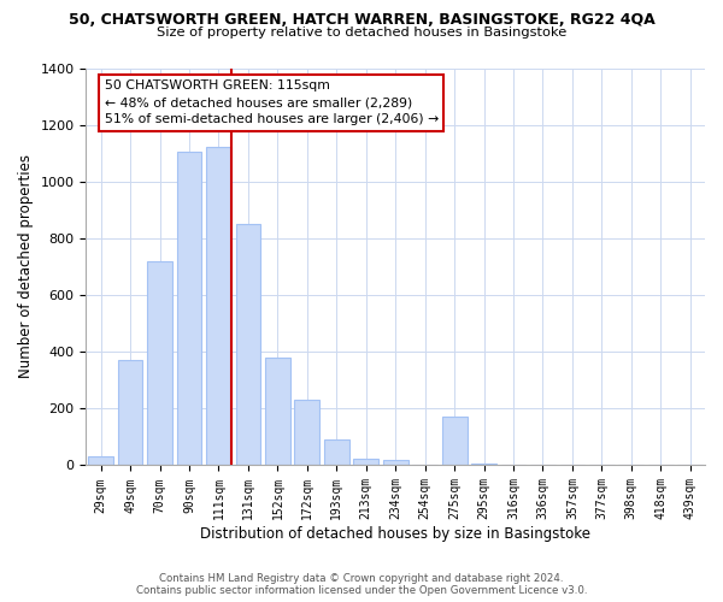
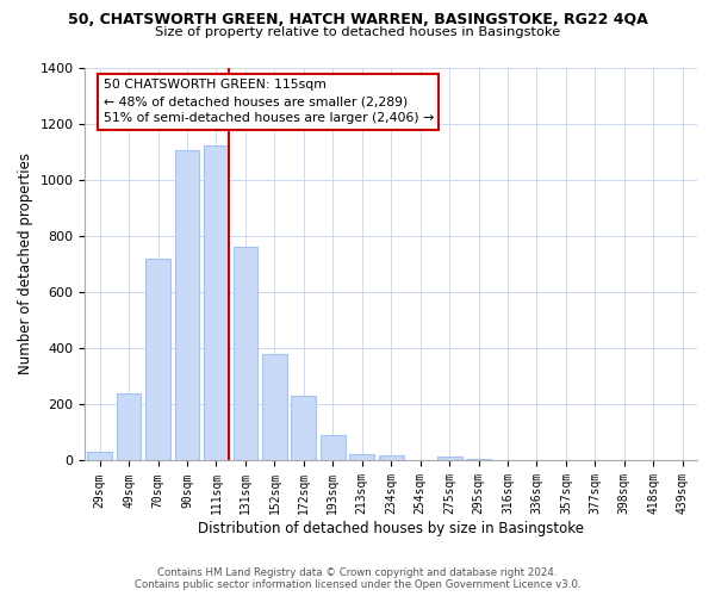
49sqm: 370 -> 240
131sqm: 850 -> 760
275sqm: 170 -> 15
